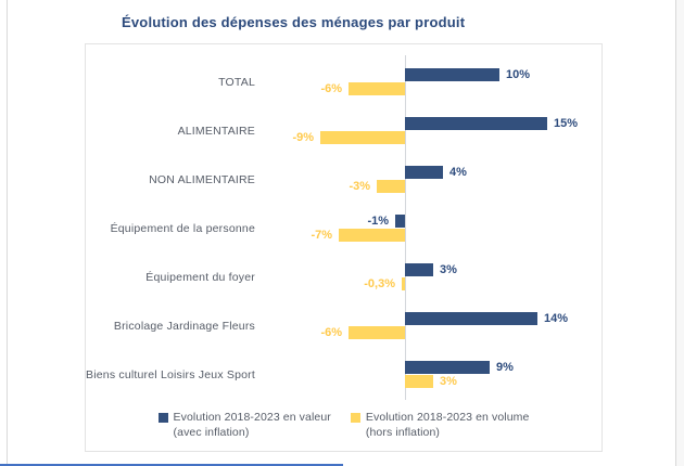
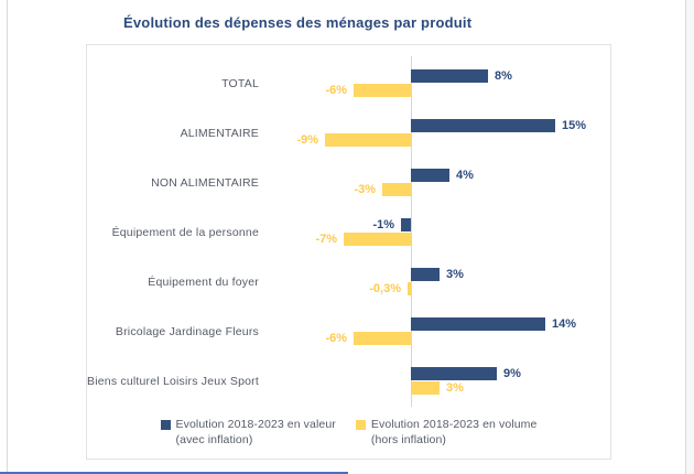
Evolution 2018-2023 en valeur (avec inflation)/TOTAL: 10% -> 8%
